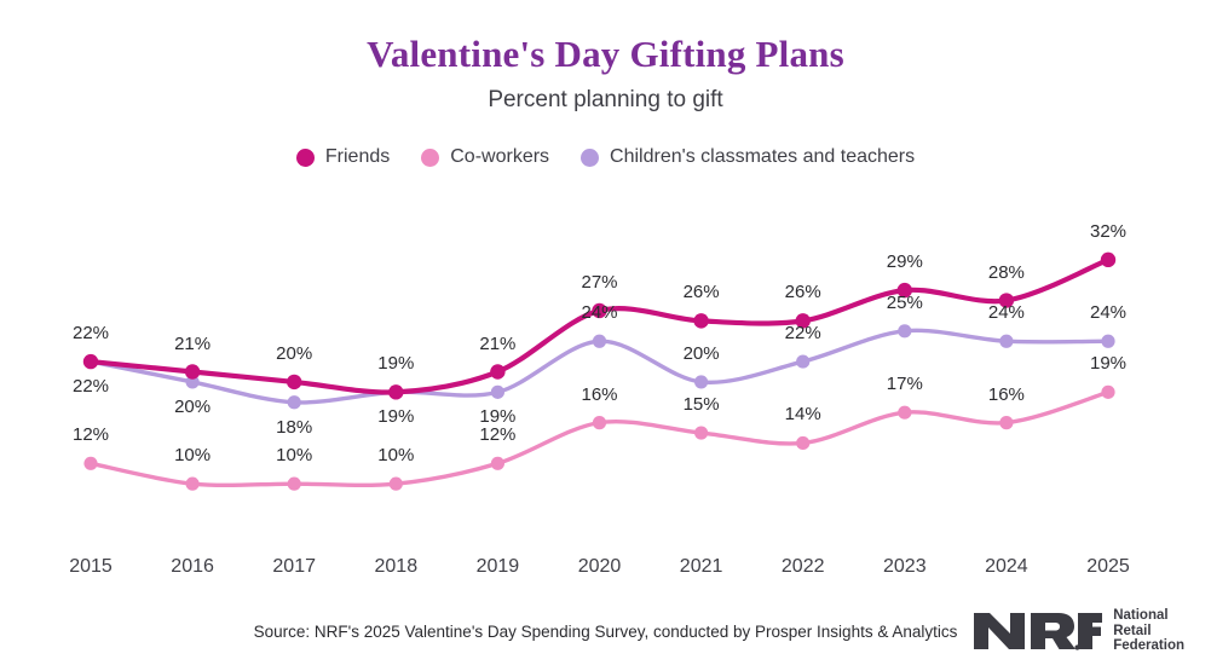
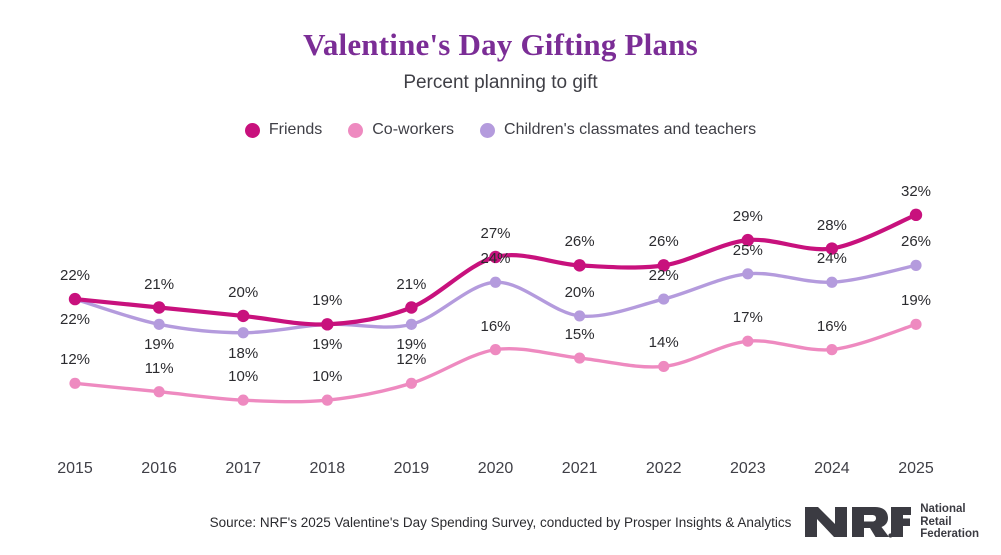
Co-workers/2016: 10% -> 11%
Children's classmates and teachers/2016: 20% -> 19%
Children's classmates and teachers/2025: 24% -> 26%
